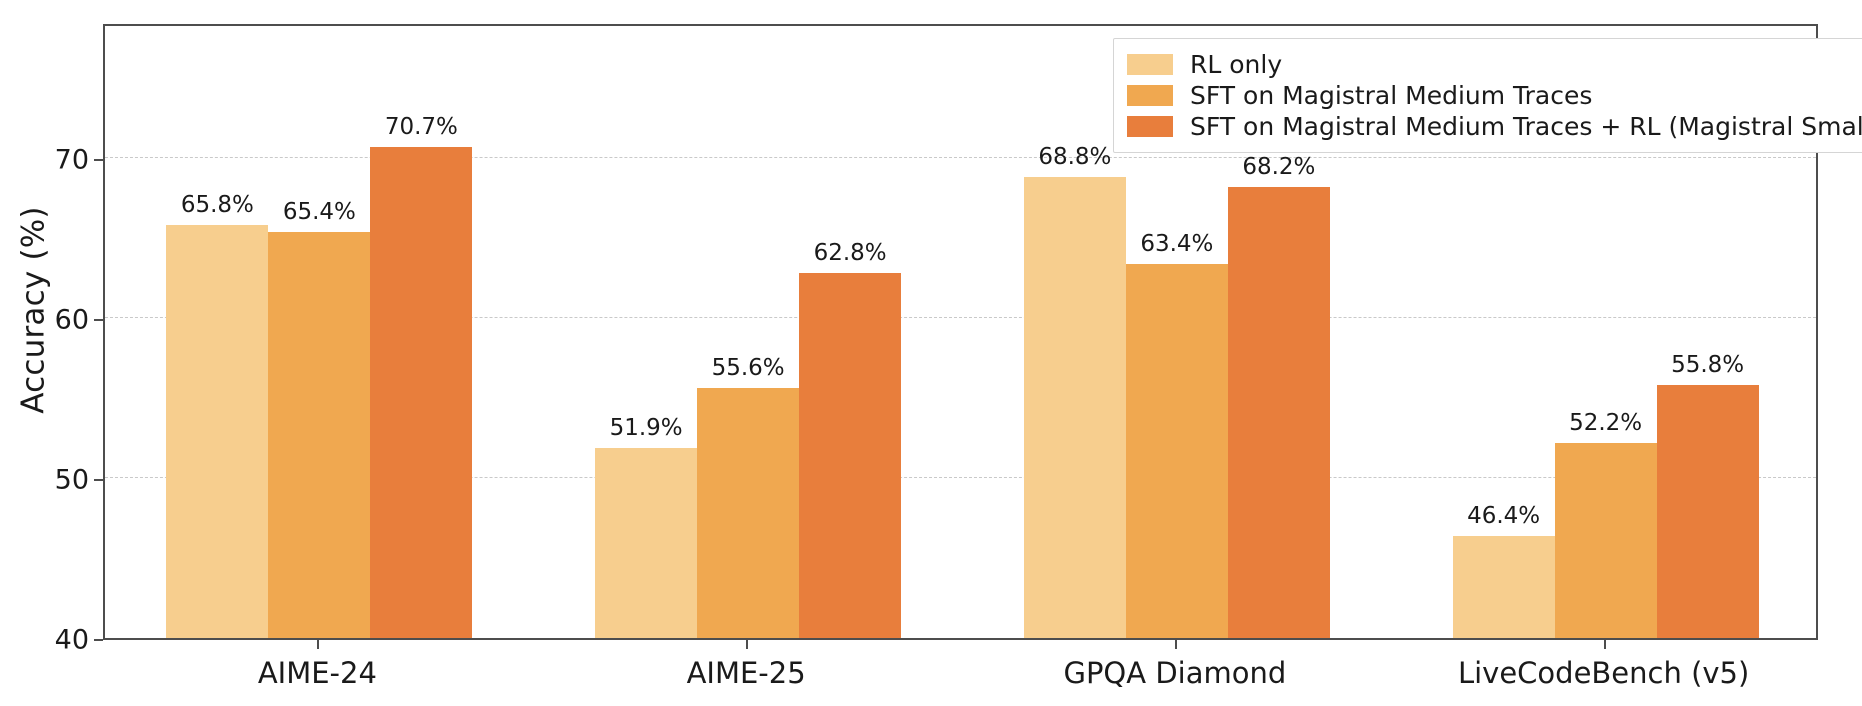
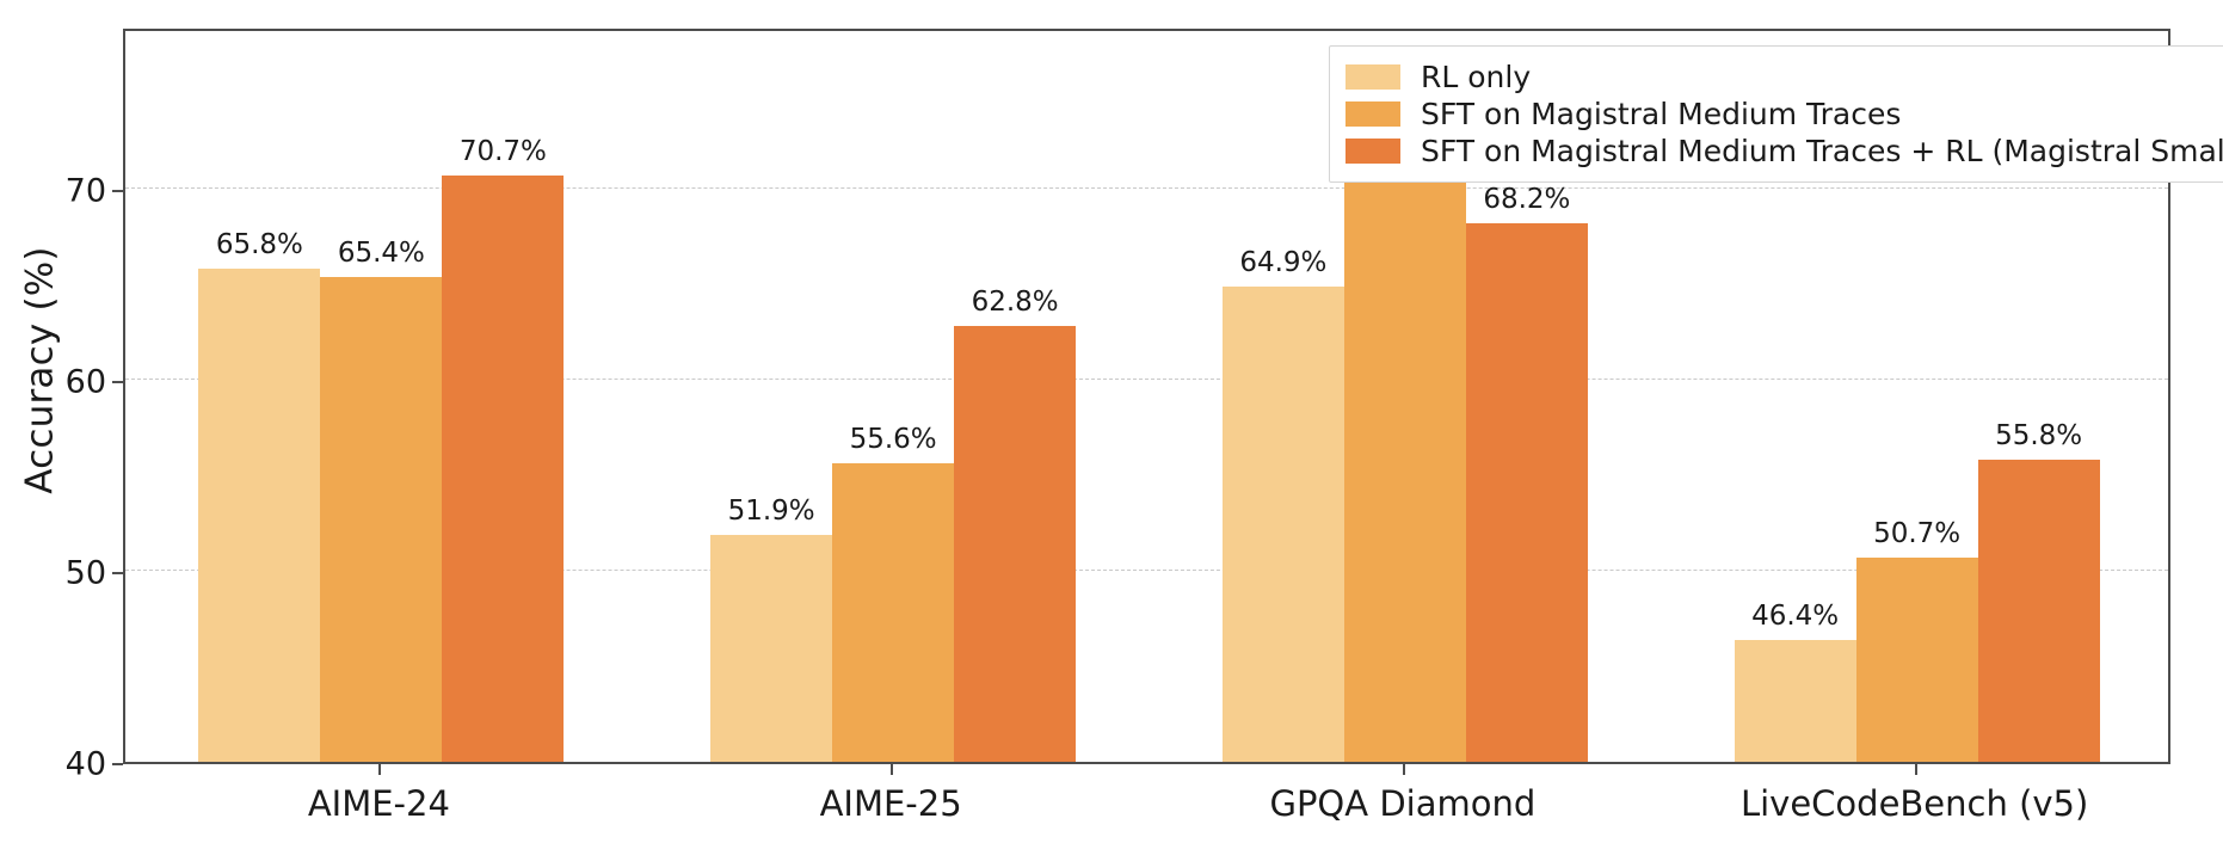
RL only/GPQA Diamond: 68.8% -> 64.9%
SFT on Magistral Medium Traces/GPQA Diamond: 63.4% -> 73.2%
SFT on Magistral Medium Traces/LiveCodeBench (v5): 52.2% -> 50.7%
